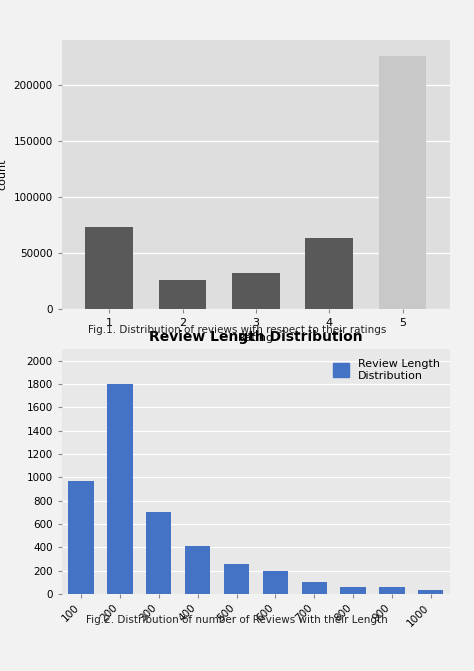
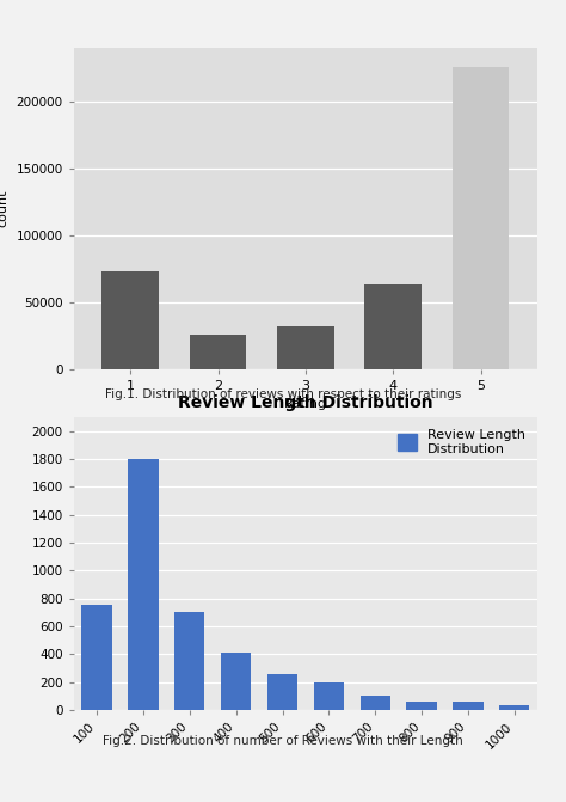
Review Length Distribution/100: 970 -> 750
